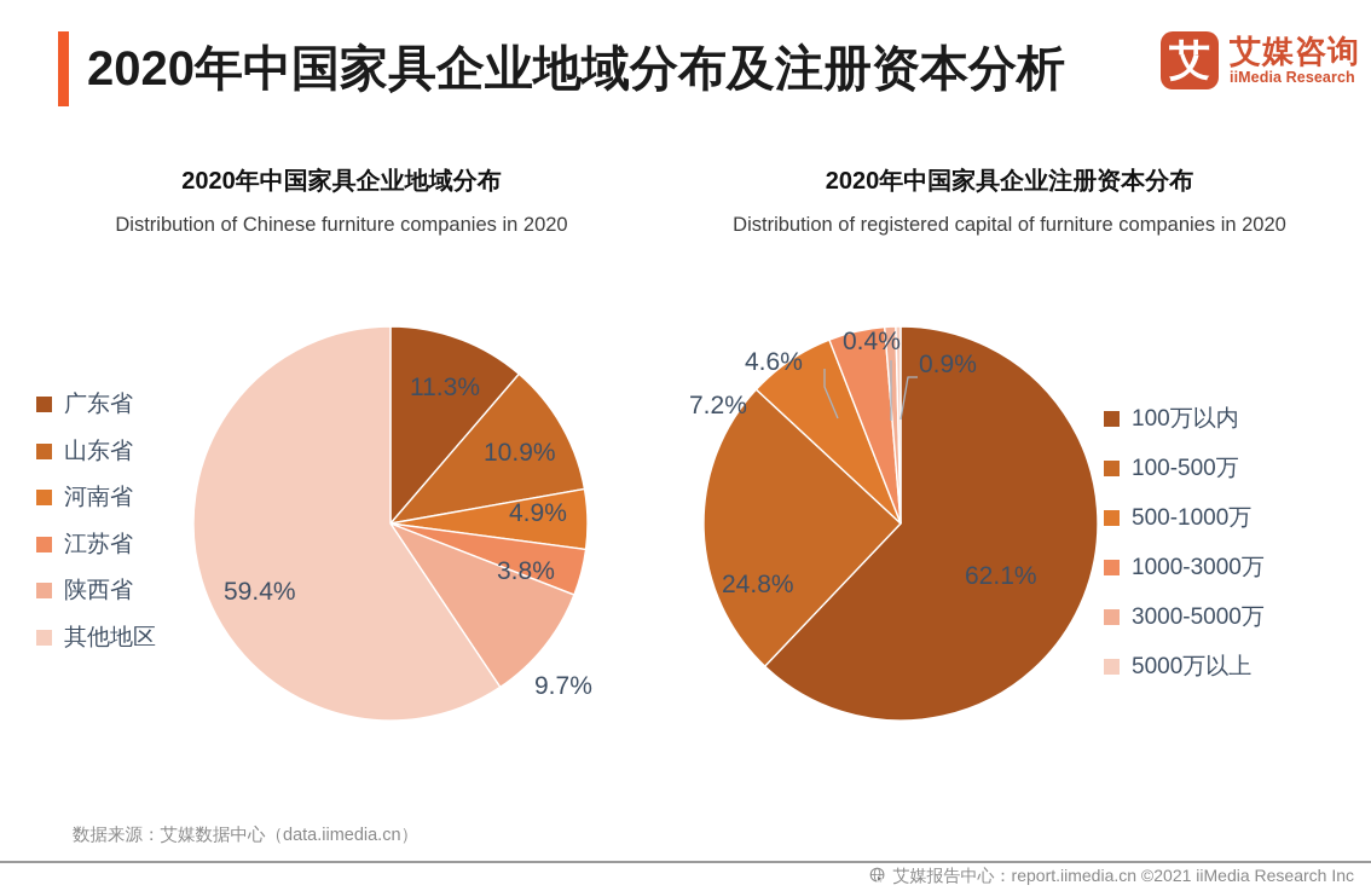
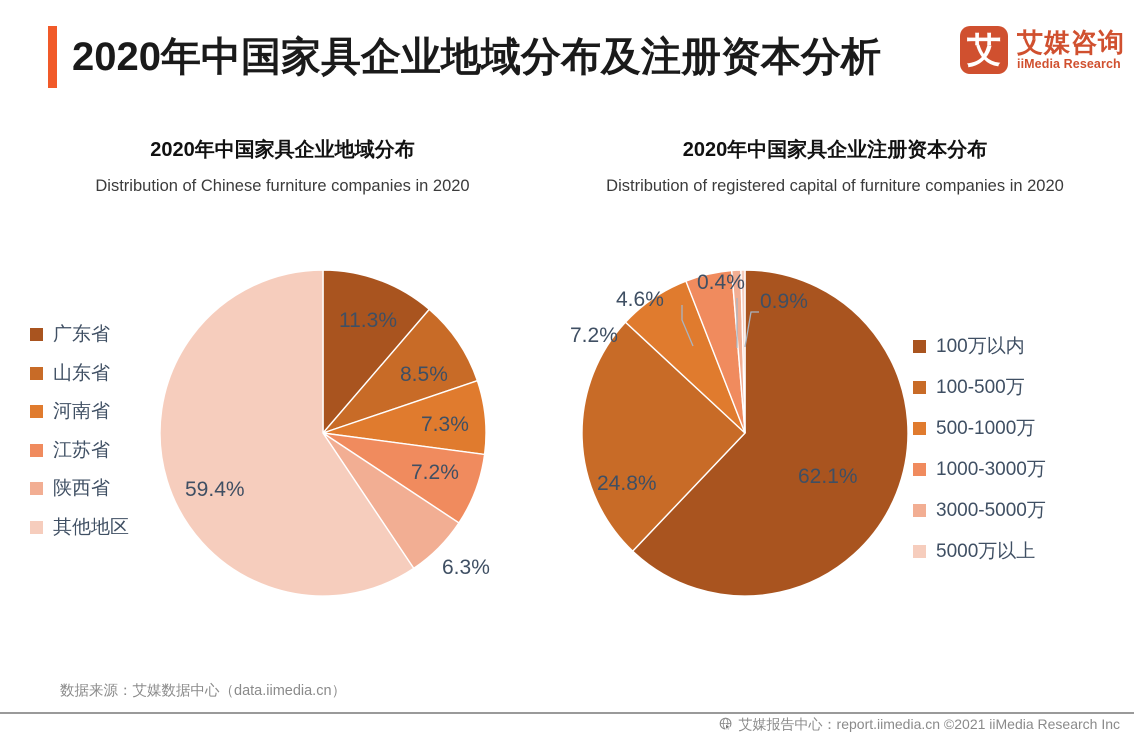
2020年中国家具企业地域分布/山东省: 10.9% -> 8.5%
2020年中国家具企业地域分布/河南省: 4.9% -> 7.3%
2020年中国家具企业地域分布/江苏省: 3.8% -> 7.2%
2020年中国家具企业地域分布/陕西省: 9.7% -> 6.3%
